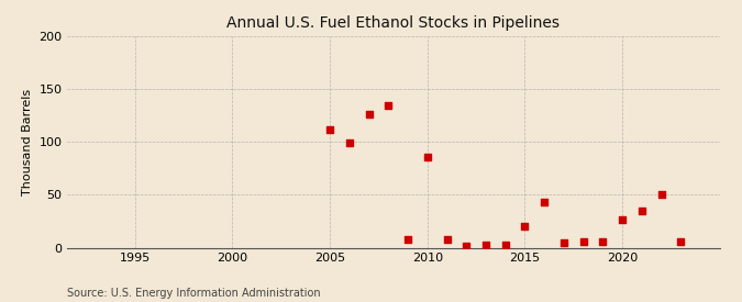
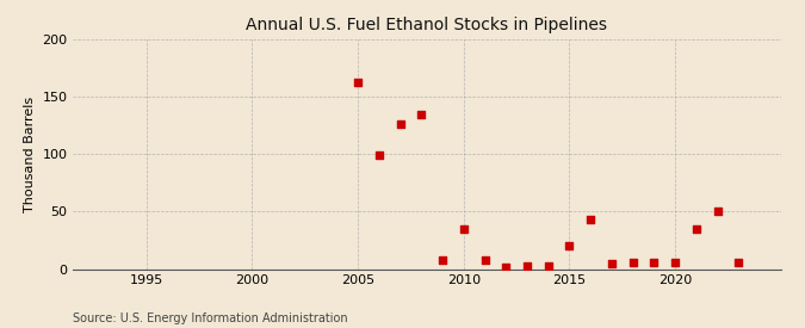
2005: 112 -> 163
2010: 86 -> 35
2020: 26 -> 6
